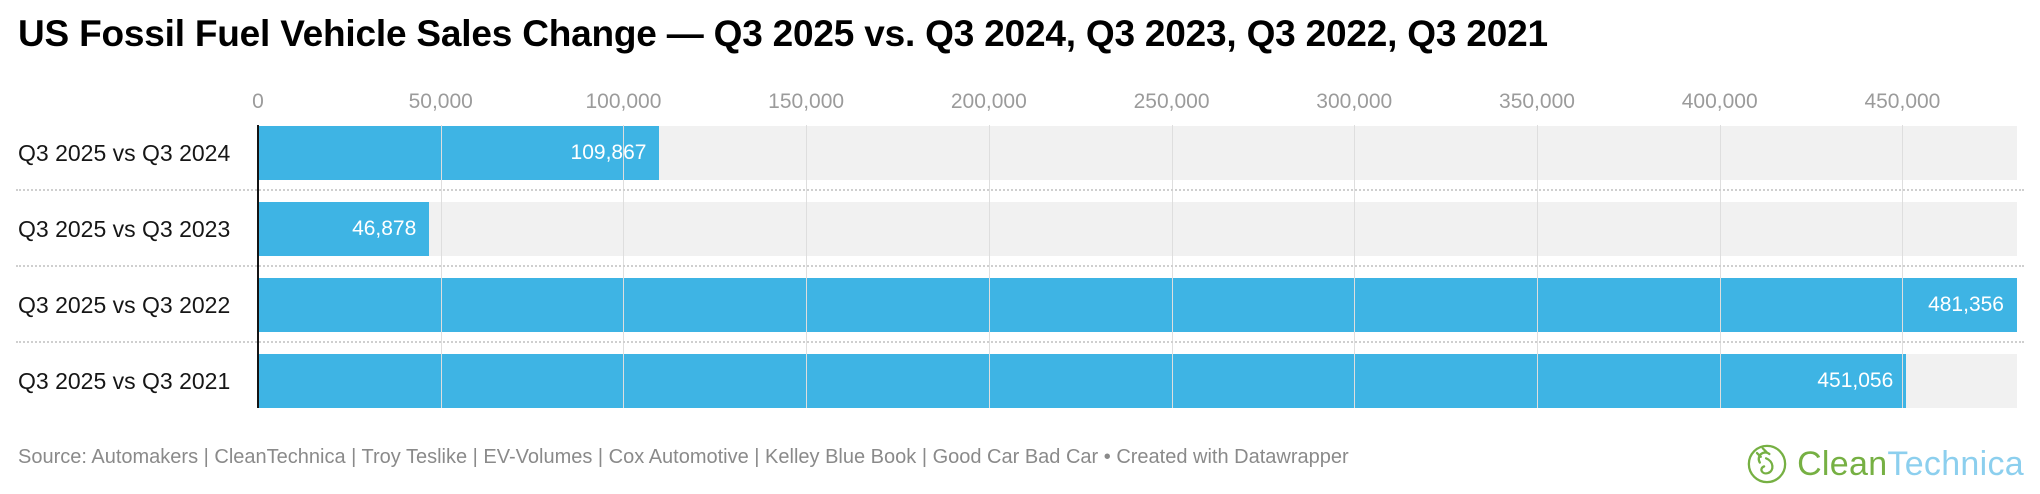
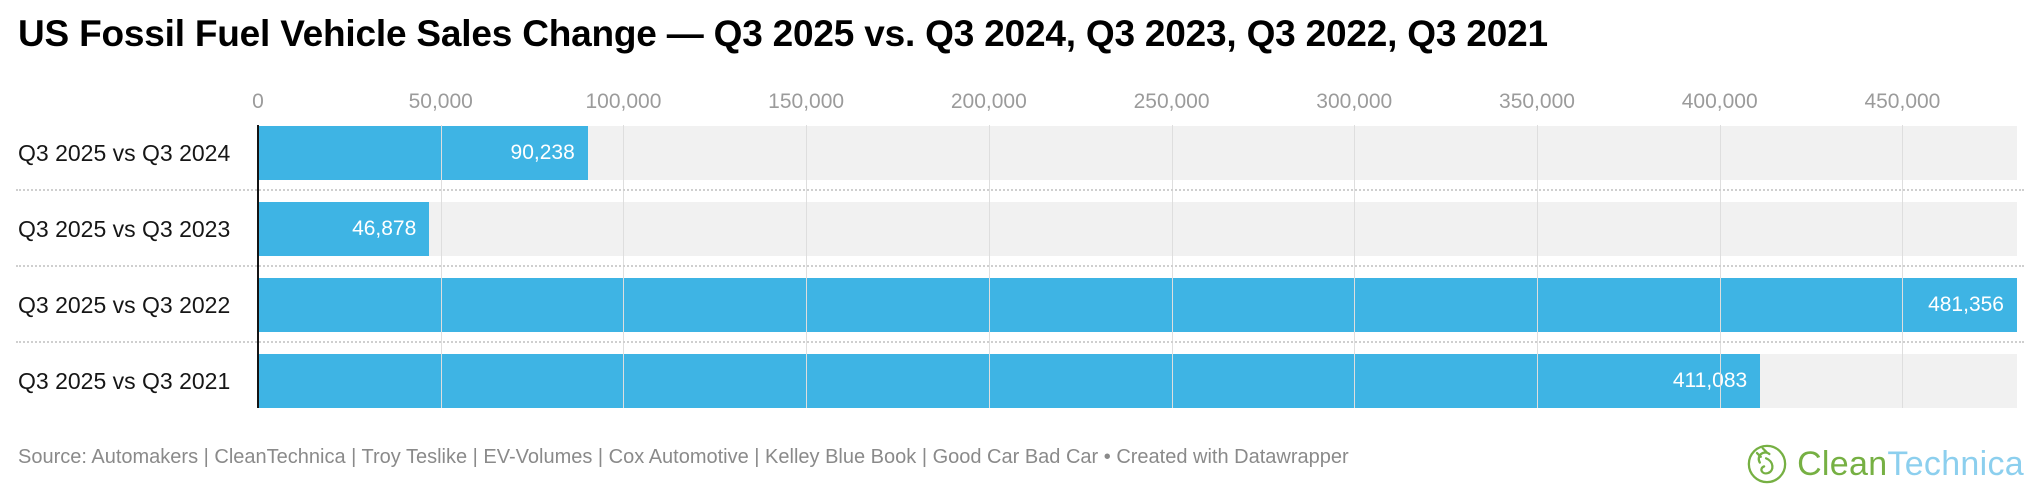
Q3 2025 vs Q3 2024: 109,867 -> 90,238
Q3 2025 vs Q3 2021: 451,056 -> 411,083
